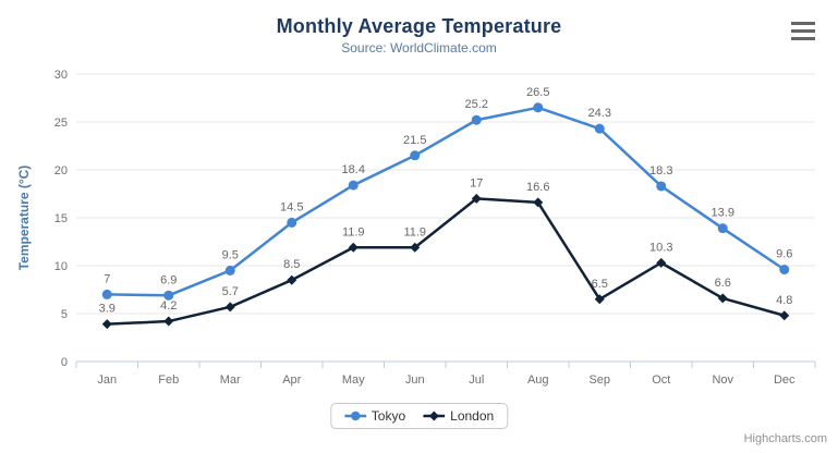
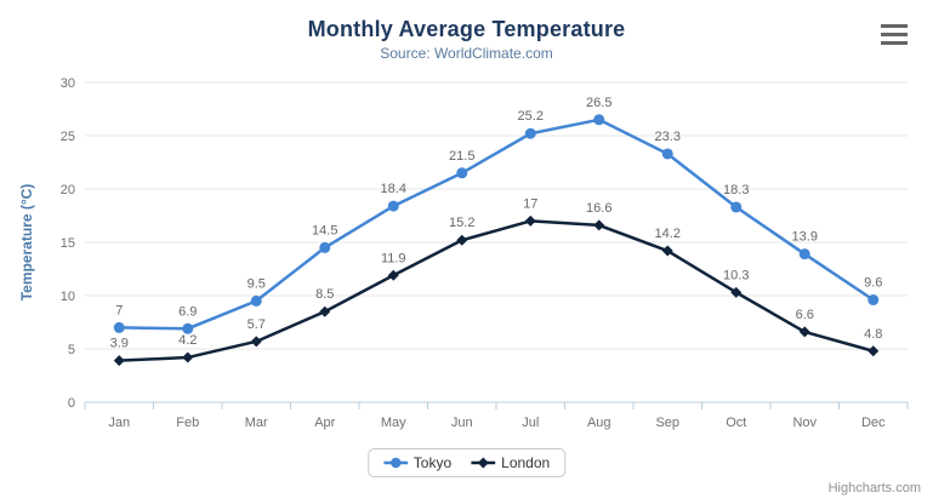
London/Jun: 11.9 -> 15.2
Tokyo/Sep: 24.3 -> 23.3
London/Sep: 6.5 -> 14.2
